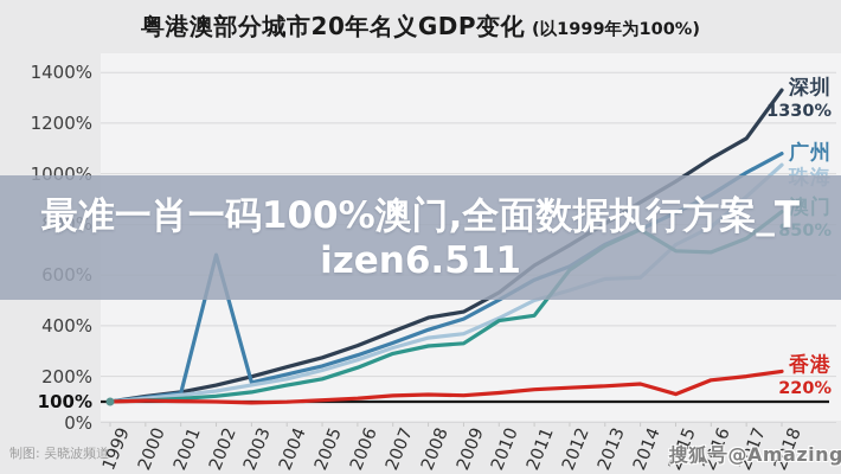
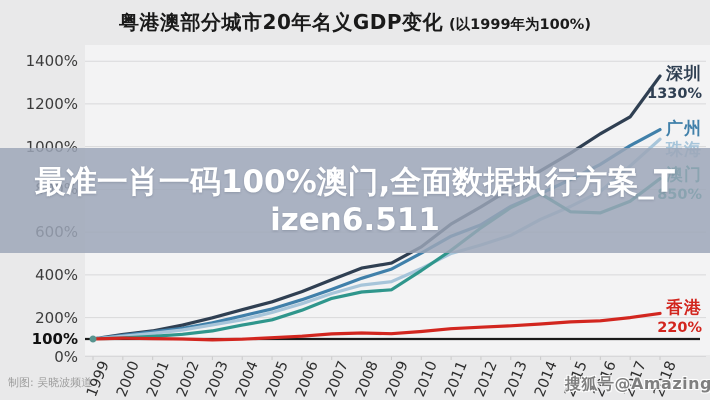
广州/2002: 680% -> 150%
澳门/2011: 440% -> 520%
珠海/2014: 590% -> 660%
香港/2015: 130% -> 180%
